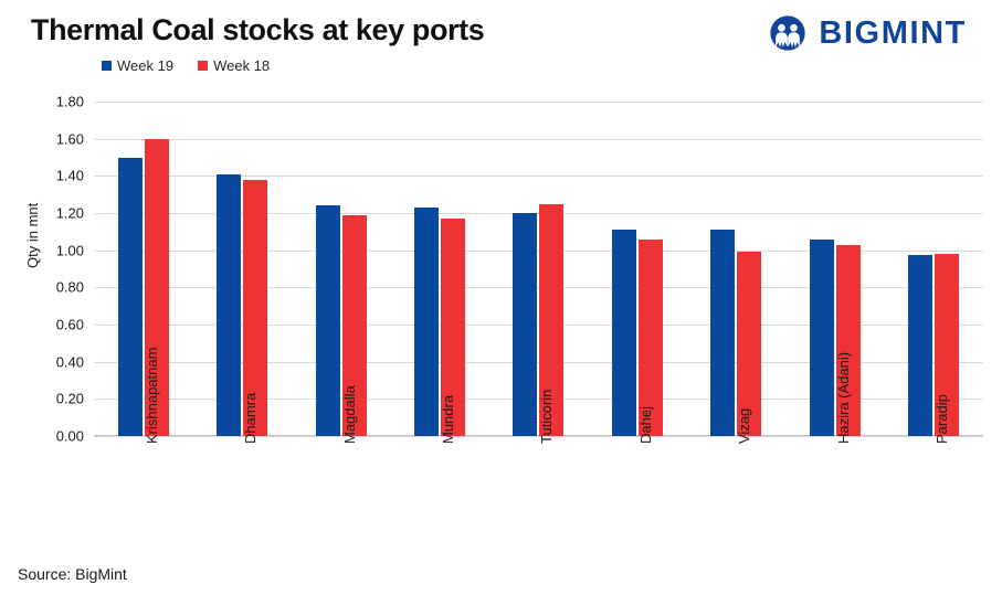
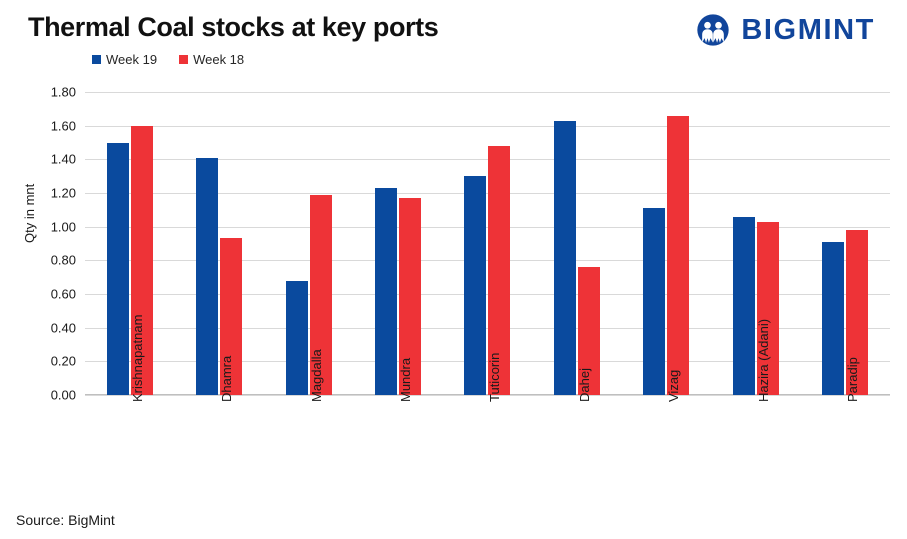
Week 18/Dhamra: 1.38 -> 0.93
Week 19/Magdalla: 1.24 -> 0.68
Week 19/Tuticorin: 1.20 -> 1.30
Week 18/Tuticorin: 1.25 -> 1.48
Week 19/Dahej: 1.11 -> 1.63
Week 18/Dahej: 1.06 -> 0.76
Week 18/Vizag: 0.99 -> 1.66
Week 19/Paradip: 0.97 -> 0.91
